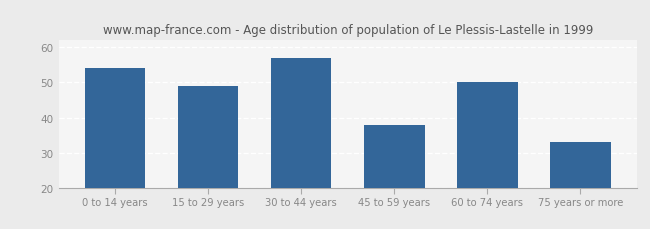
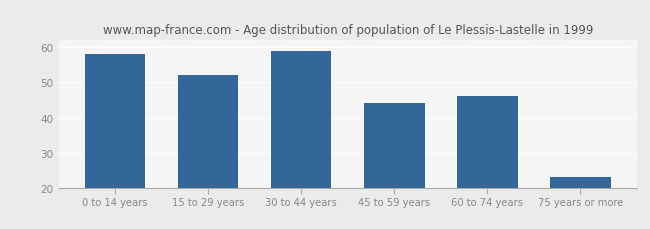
0 to 14 years: 54 -> 58
15 to 29 years: 49 -> 52
30 to 44 years: 57 -> 59
45 to 59 years: 38 -> 44
60 to 74 years: 50 -> 46
75 years or more: 33 -> 23
